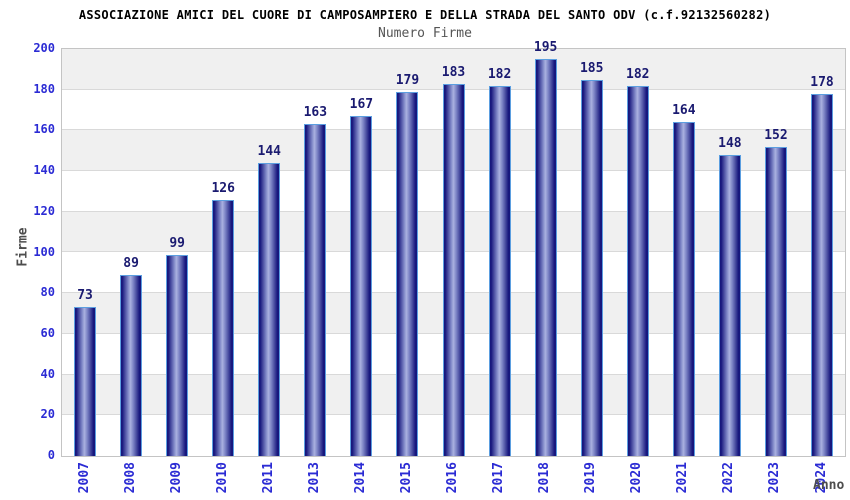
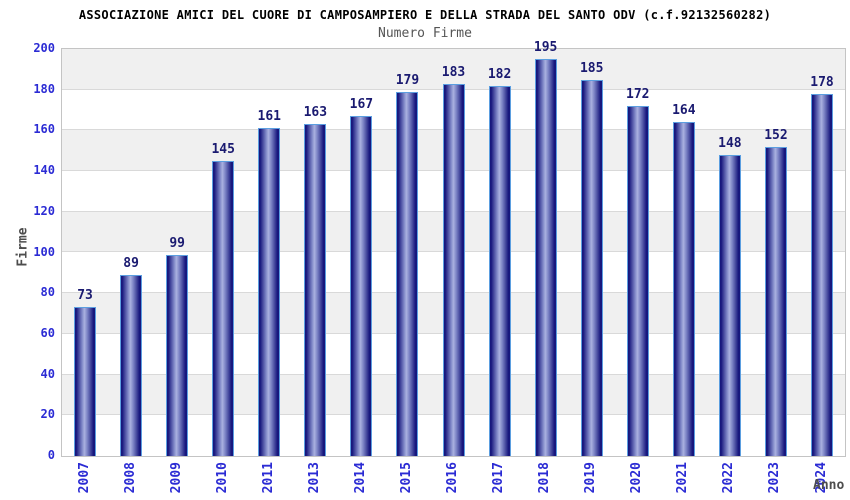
2010: 126 -> 145
2011: 144 -> 161
2020: 182 -> 172
